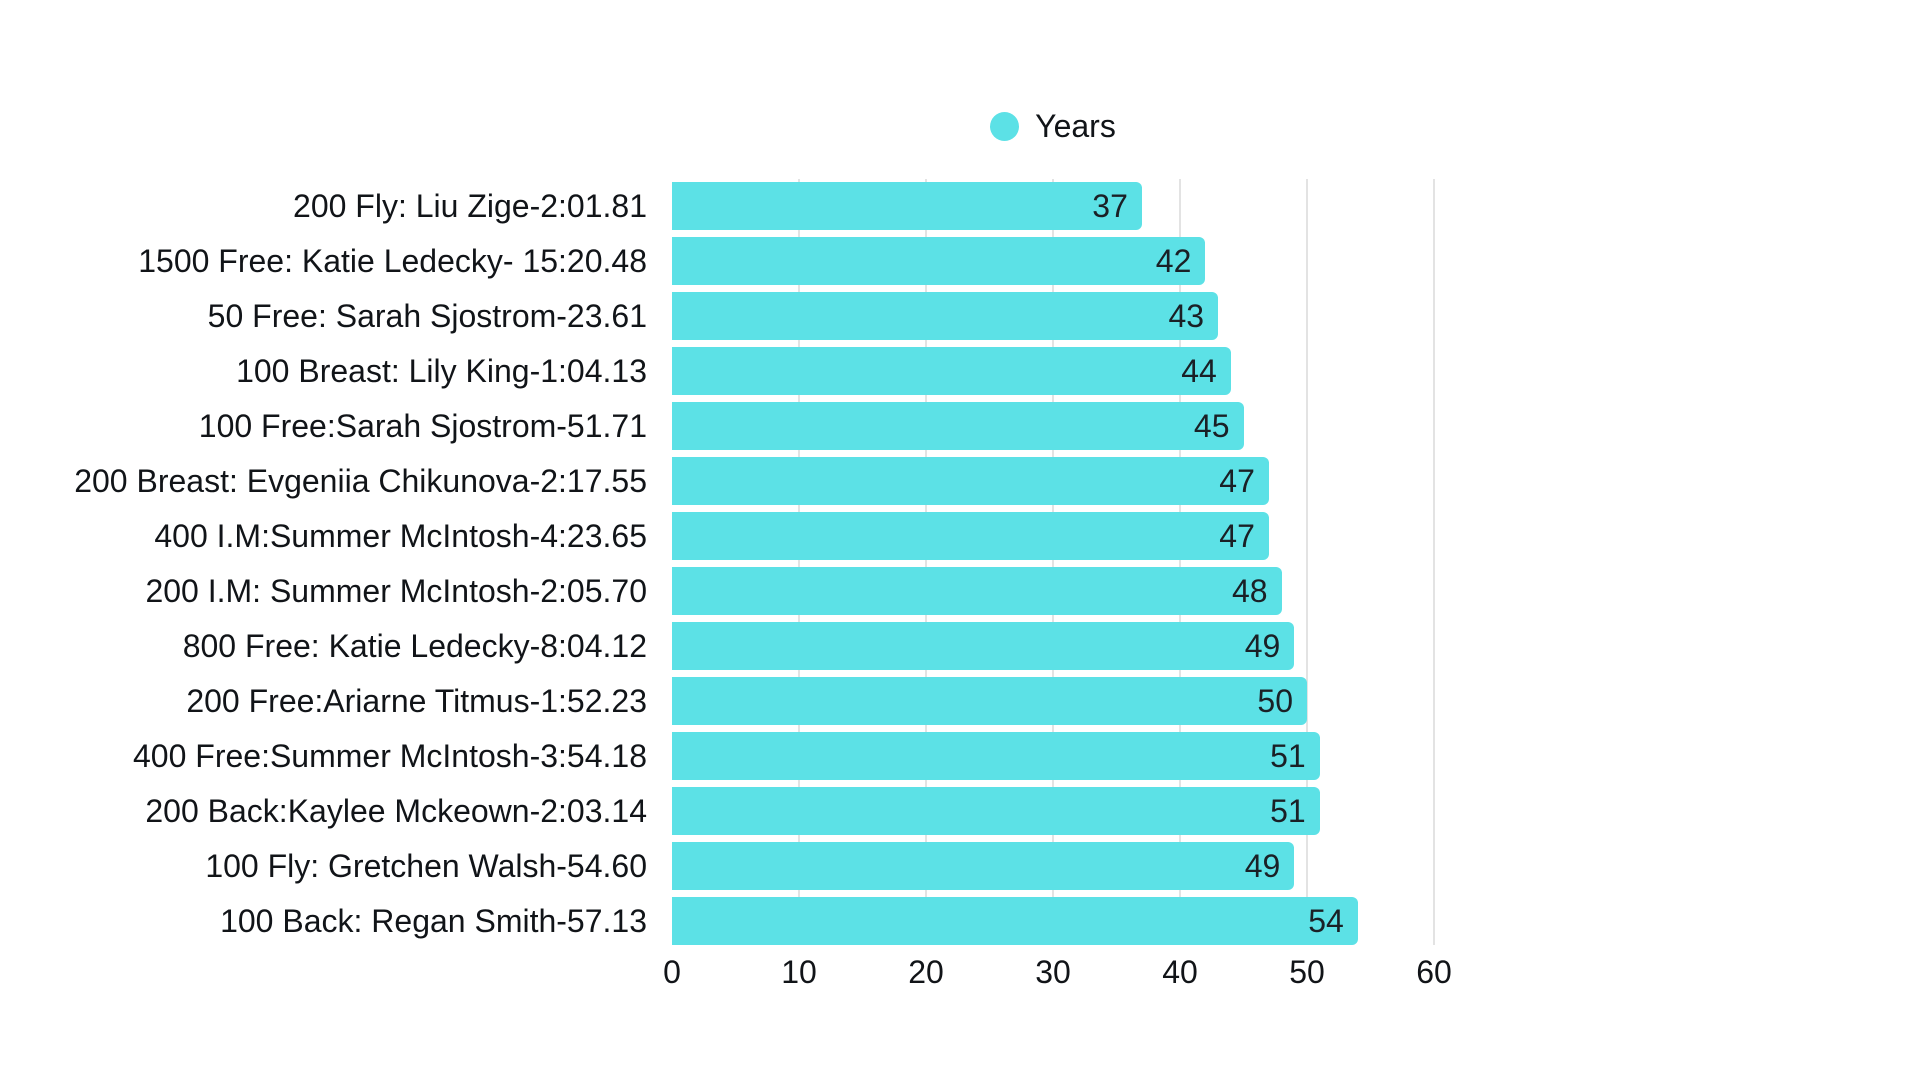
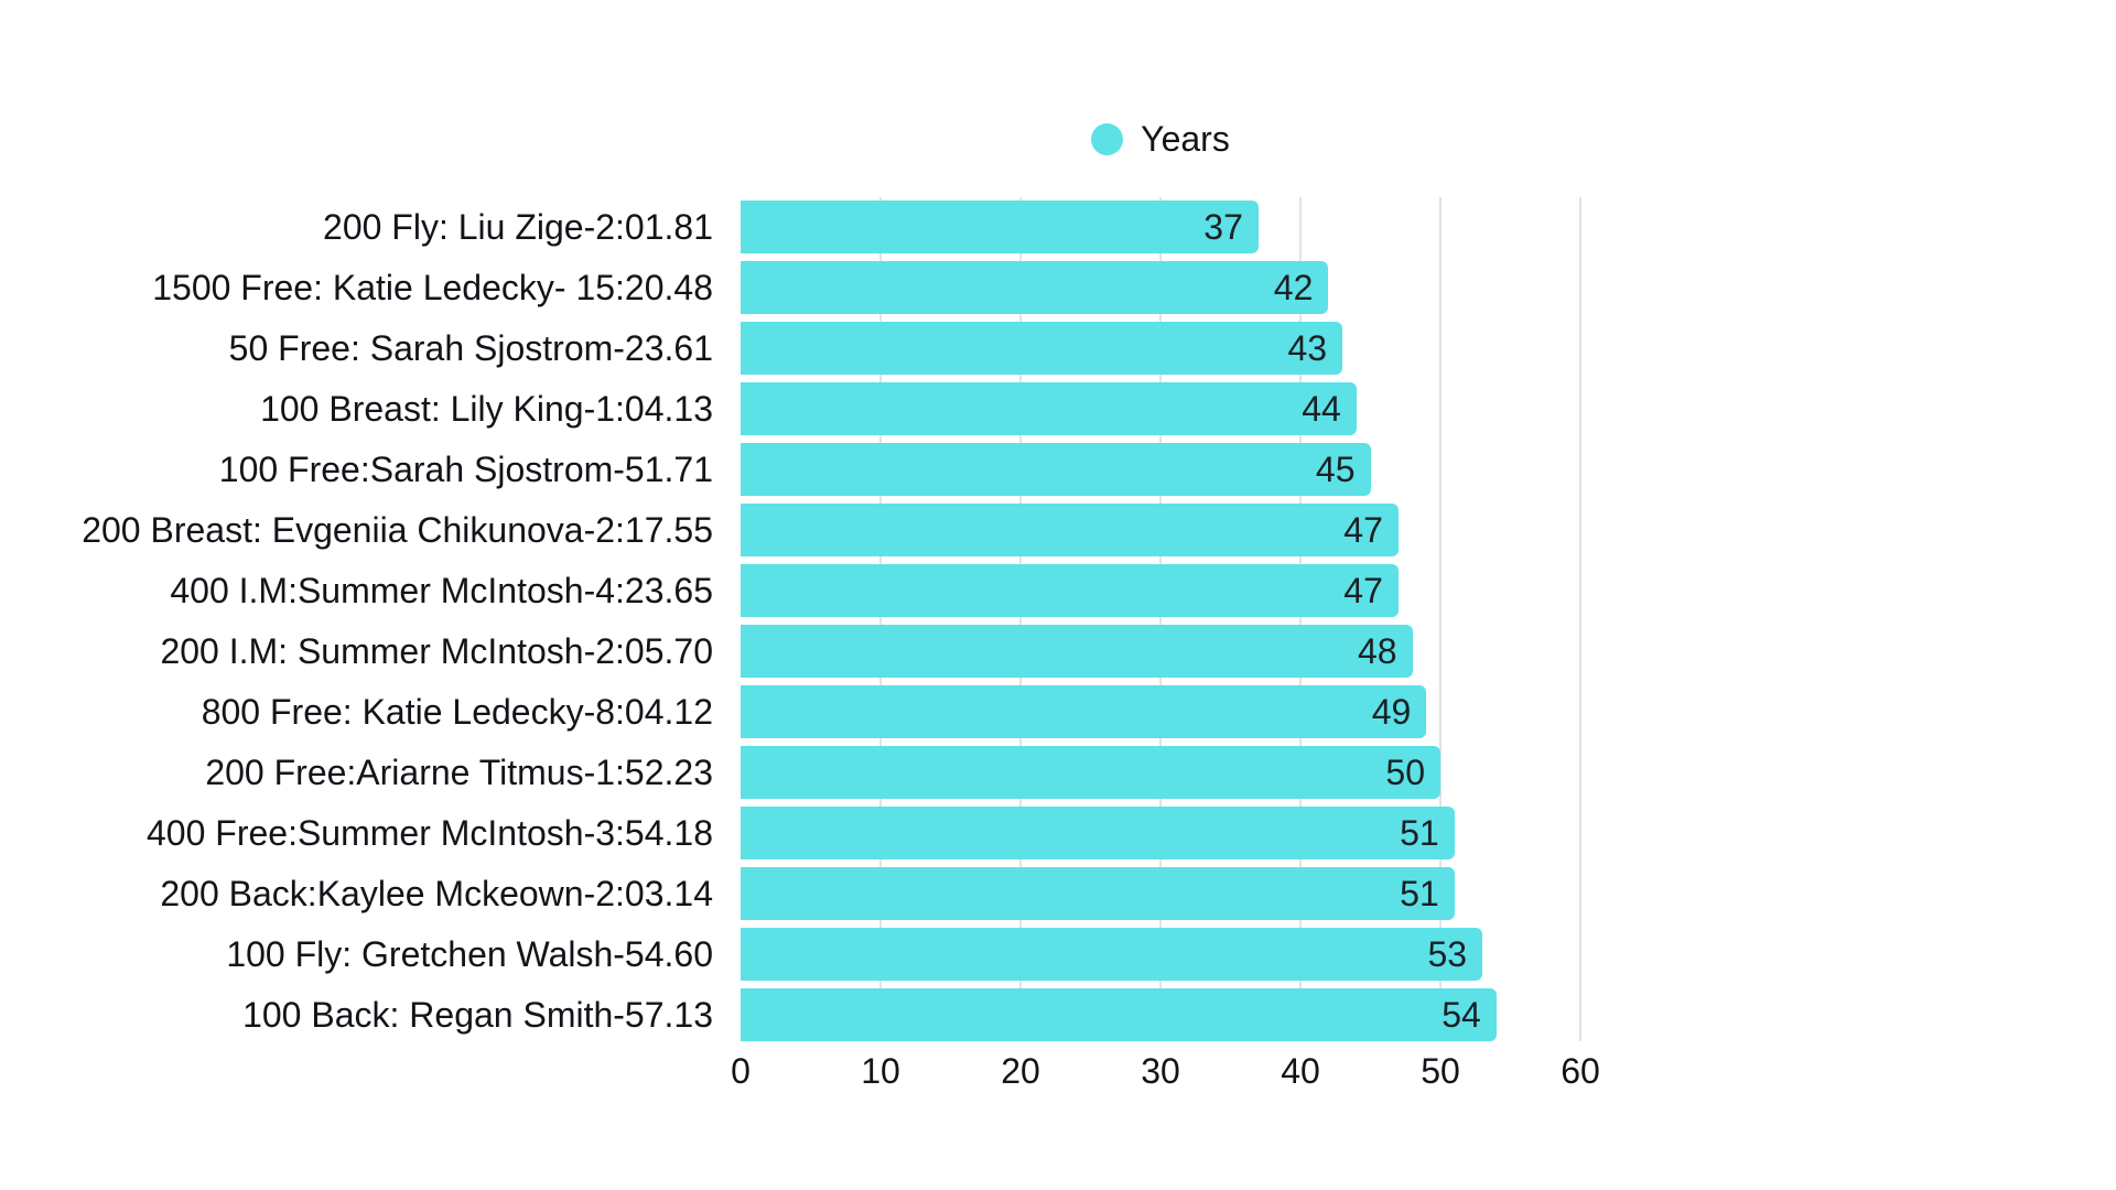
100 Fly: Gretchen Walsh-54.60: 49 -> 53
